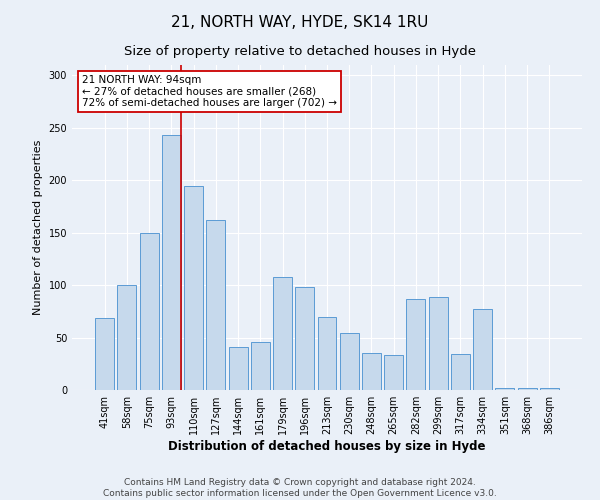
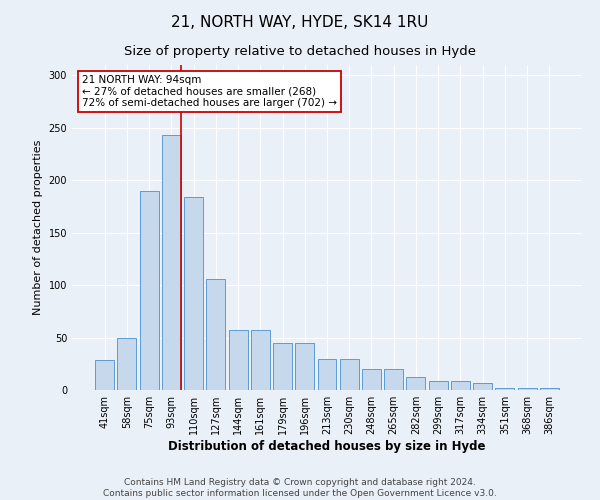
41sqm: 69 -> 29
58sqm: 100 -> 50
75sqm: 150 -> 190
110sqm: 195 -> 184
127sqm: 162 -> 106
144sqm: 41 -> 57
161sqm: 46 -> 57
179sqm: 108 -> 45
196sqm: 98 -> 45
213sqm: 70 -> 30
230sqm: 54 -> 30
248sqm: 35 -> 20
265sqm: 33 -> 20
282sqm: 87 -> 12
299sqm: 89 -> 9
317sqm: 34 -> 9
334sqm: 77 -> 7
